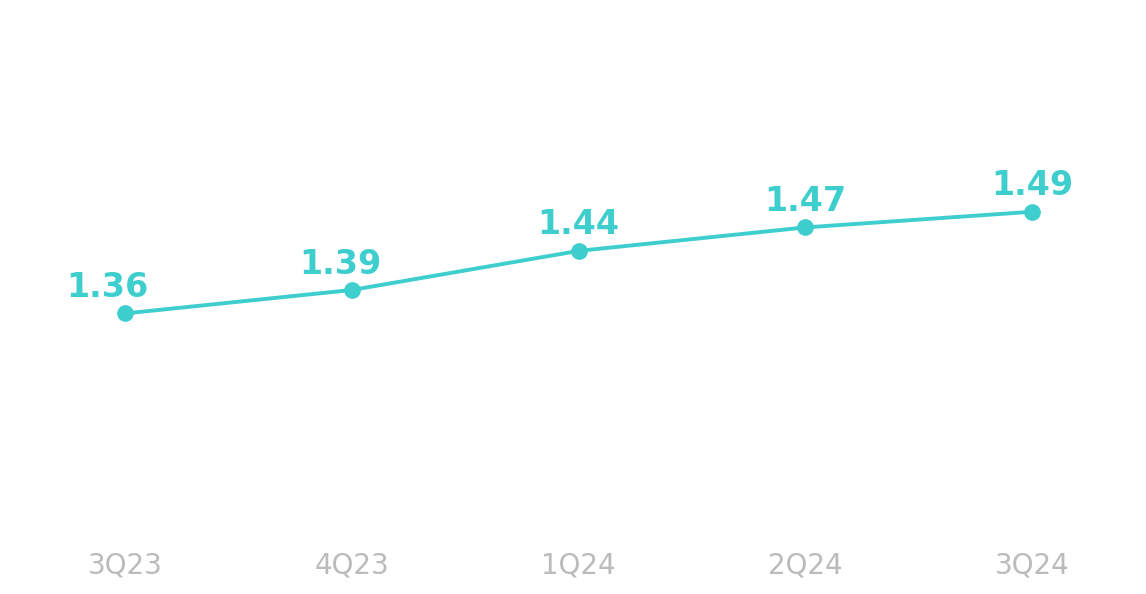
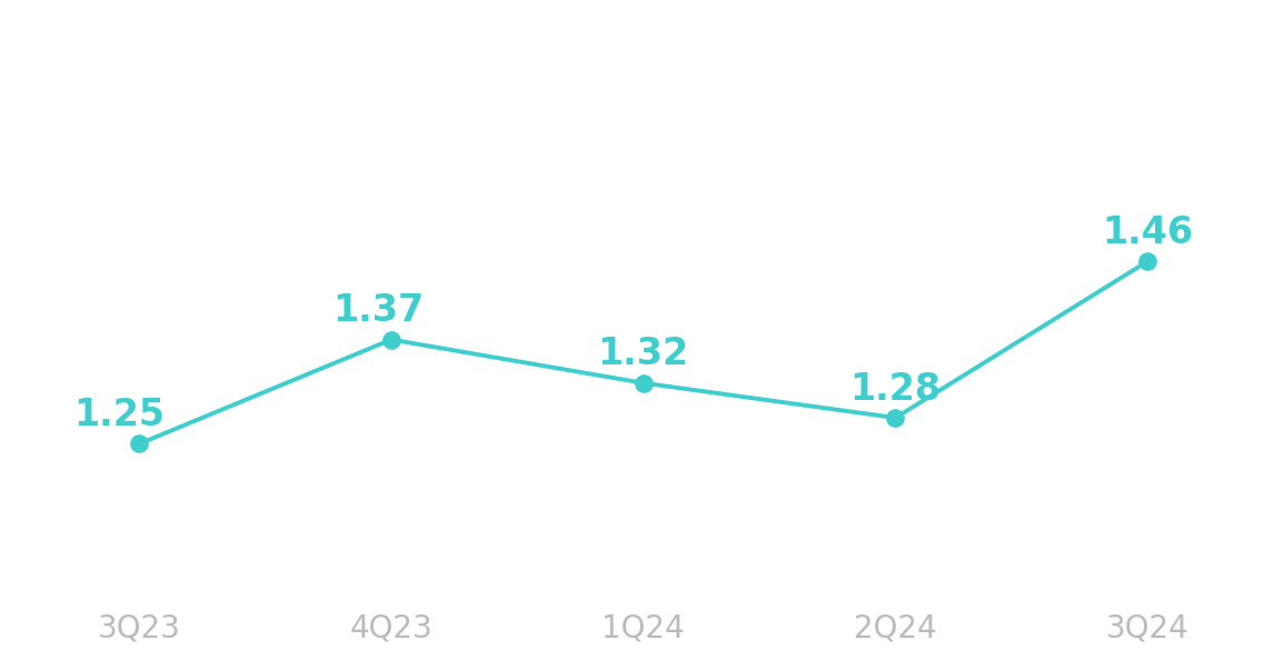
3Q23: 1.36 -> 1.25
4Q23: 1.39 -> 1.37
1Q24: 1.44 -> 1.32
2Q24: 1.47 -> 1.28
3Q24: 1.49 -> 1.46
